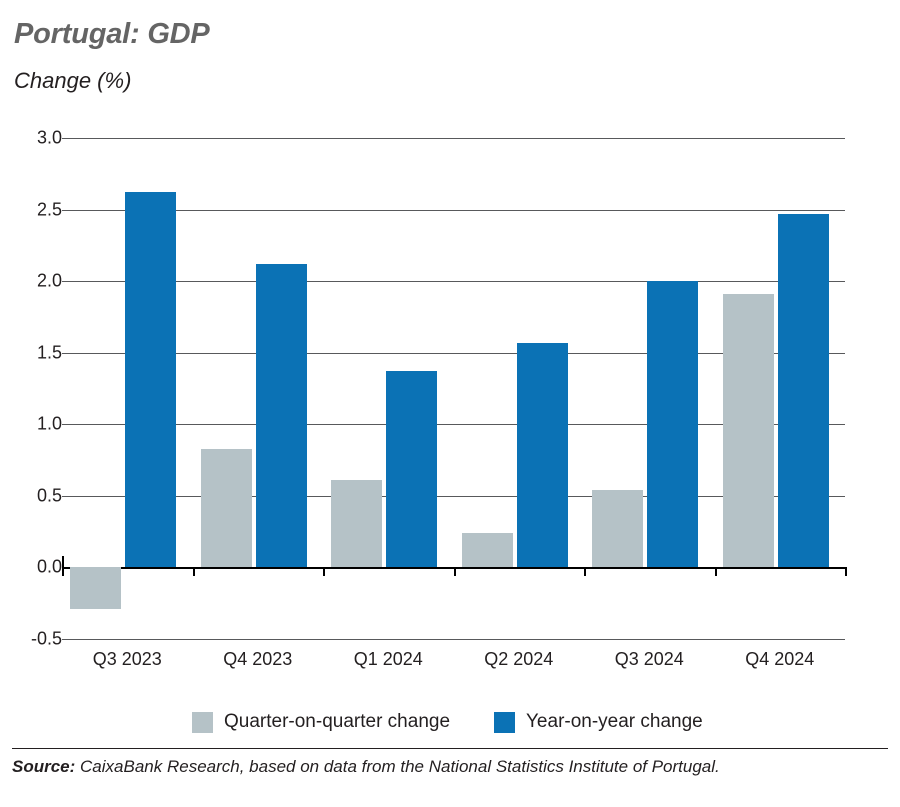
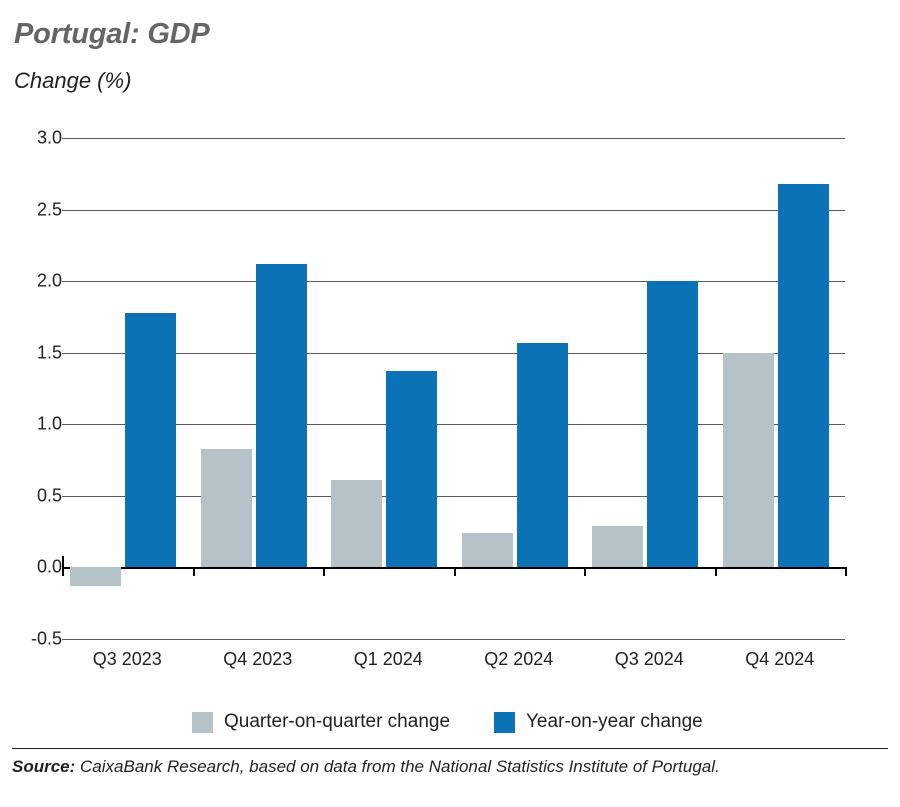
Quarter-on-quarter change/Q3 2023: -0.29 -> -0.13
Year-on-year change/Q3 2023: 2.62 -> 1.78
Quarter-on-quarter change/Q3 2024: 0.54 -> 0.29
Quarter-on-quarter change/Q4 2024: 1.91 -> 1.50
Year-on-year change/Q4 2024: 2.47 -> 2.68
